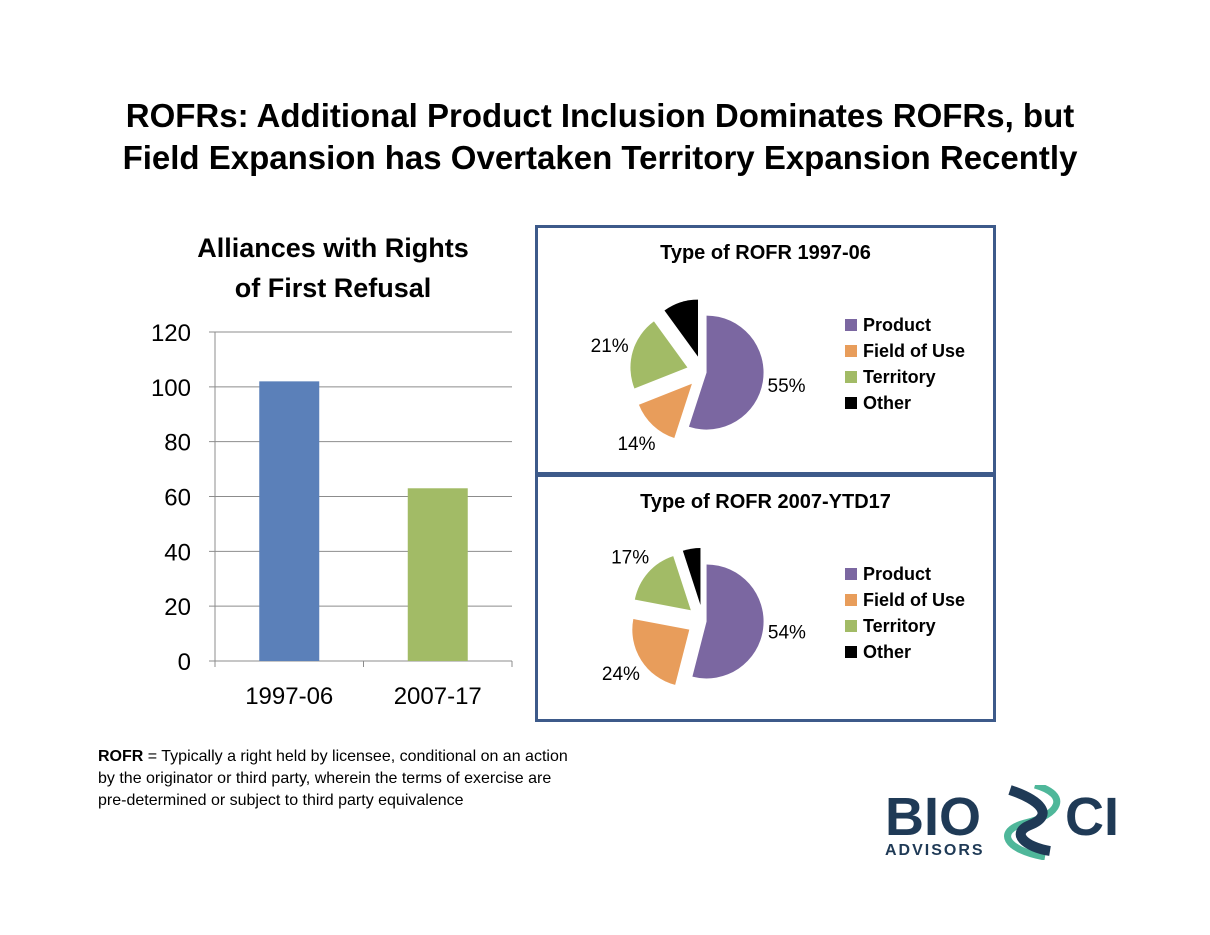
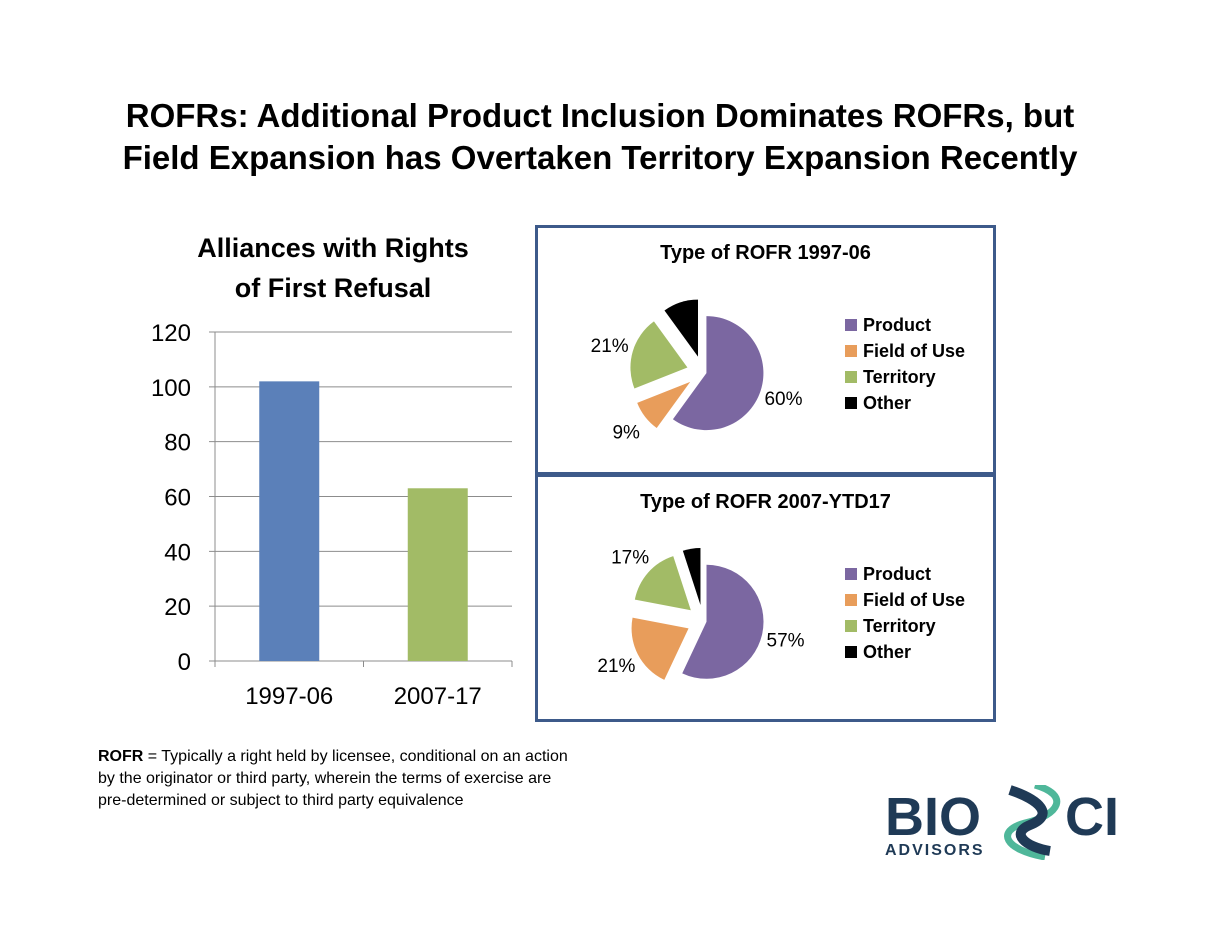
Type of ROFR 1997-06/Product: 55% -> 60%
Type of ROFR 1997-06/Field of Use: 14% -> 9%
Type of ROFR 2007-YTD17/Product: 54% -> 57%
Type of ROFR 2007-YTD17/Field of Use: 24% -> 21%
